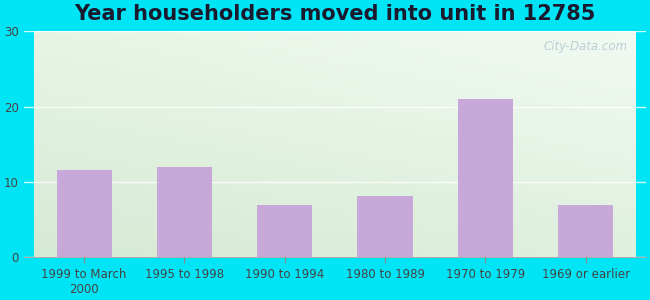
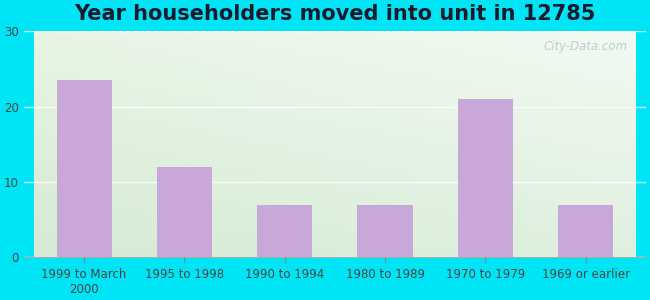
1999 to March 2000: 11.6 -> 23.5
1980 to 1989: 8.2 -> 7.0
